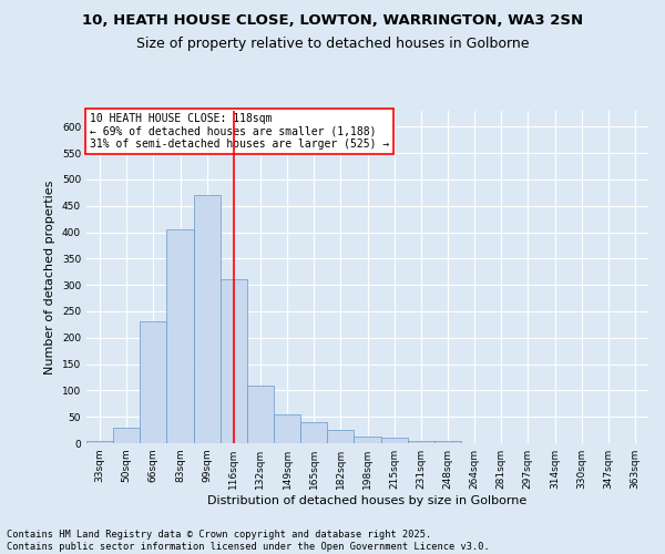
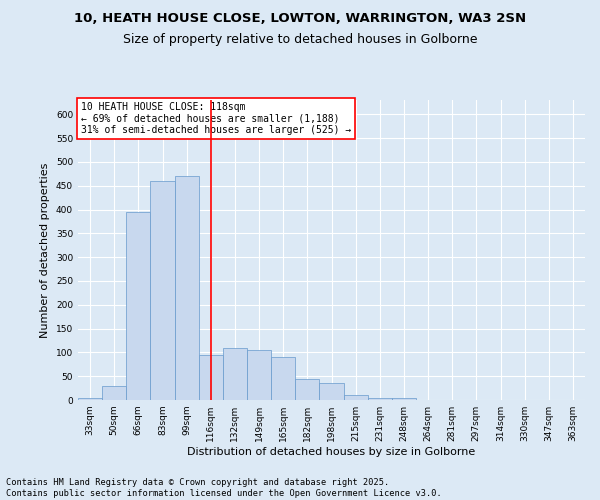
66sqm: 230 -> 395
83sqm: 405 -> 460
116sqm: 310 -> 95
149sqm: 55 -> 105
165sqm: 40 -> 90
182sqm: 25 -> 45
198sqm: 13 -> 35
